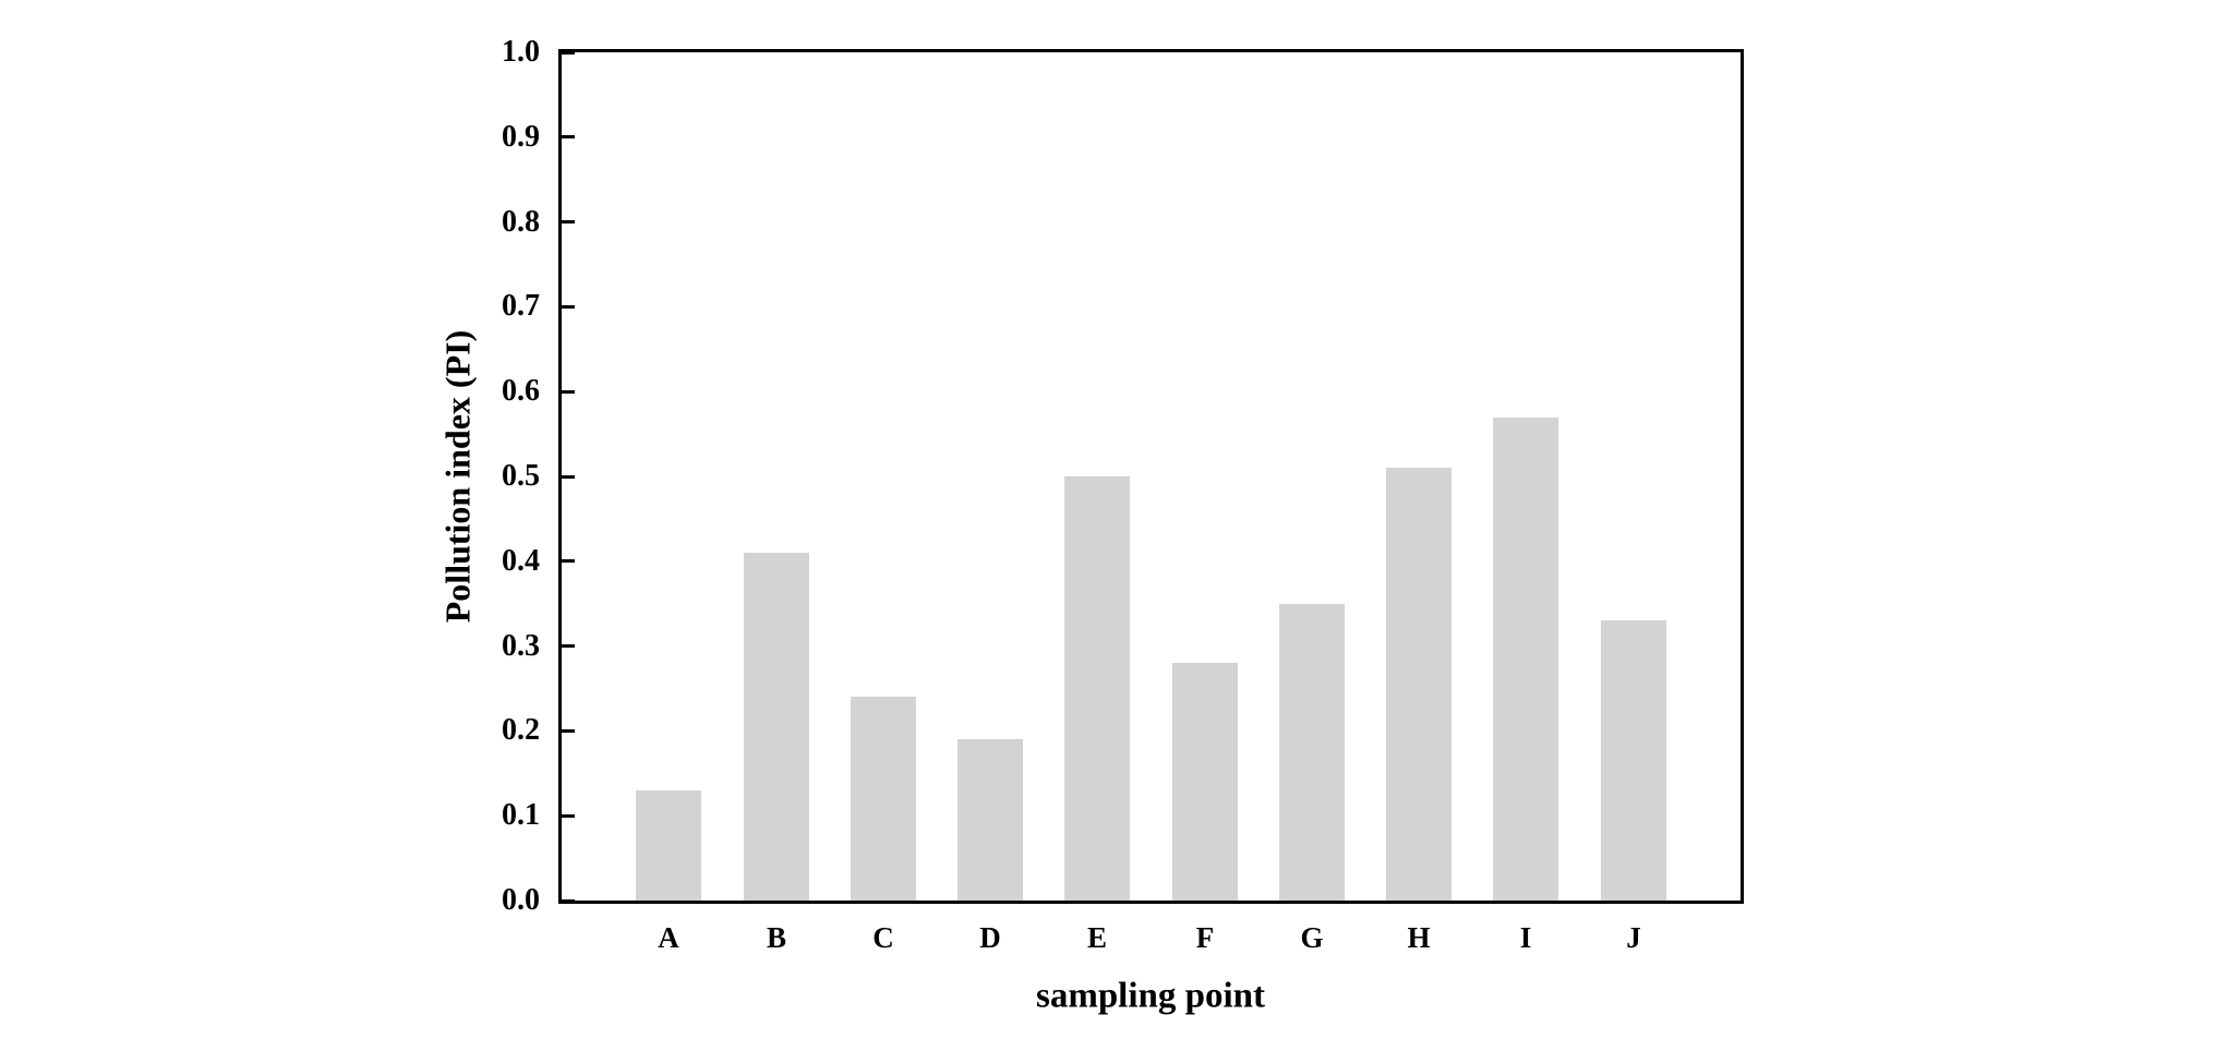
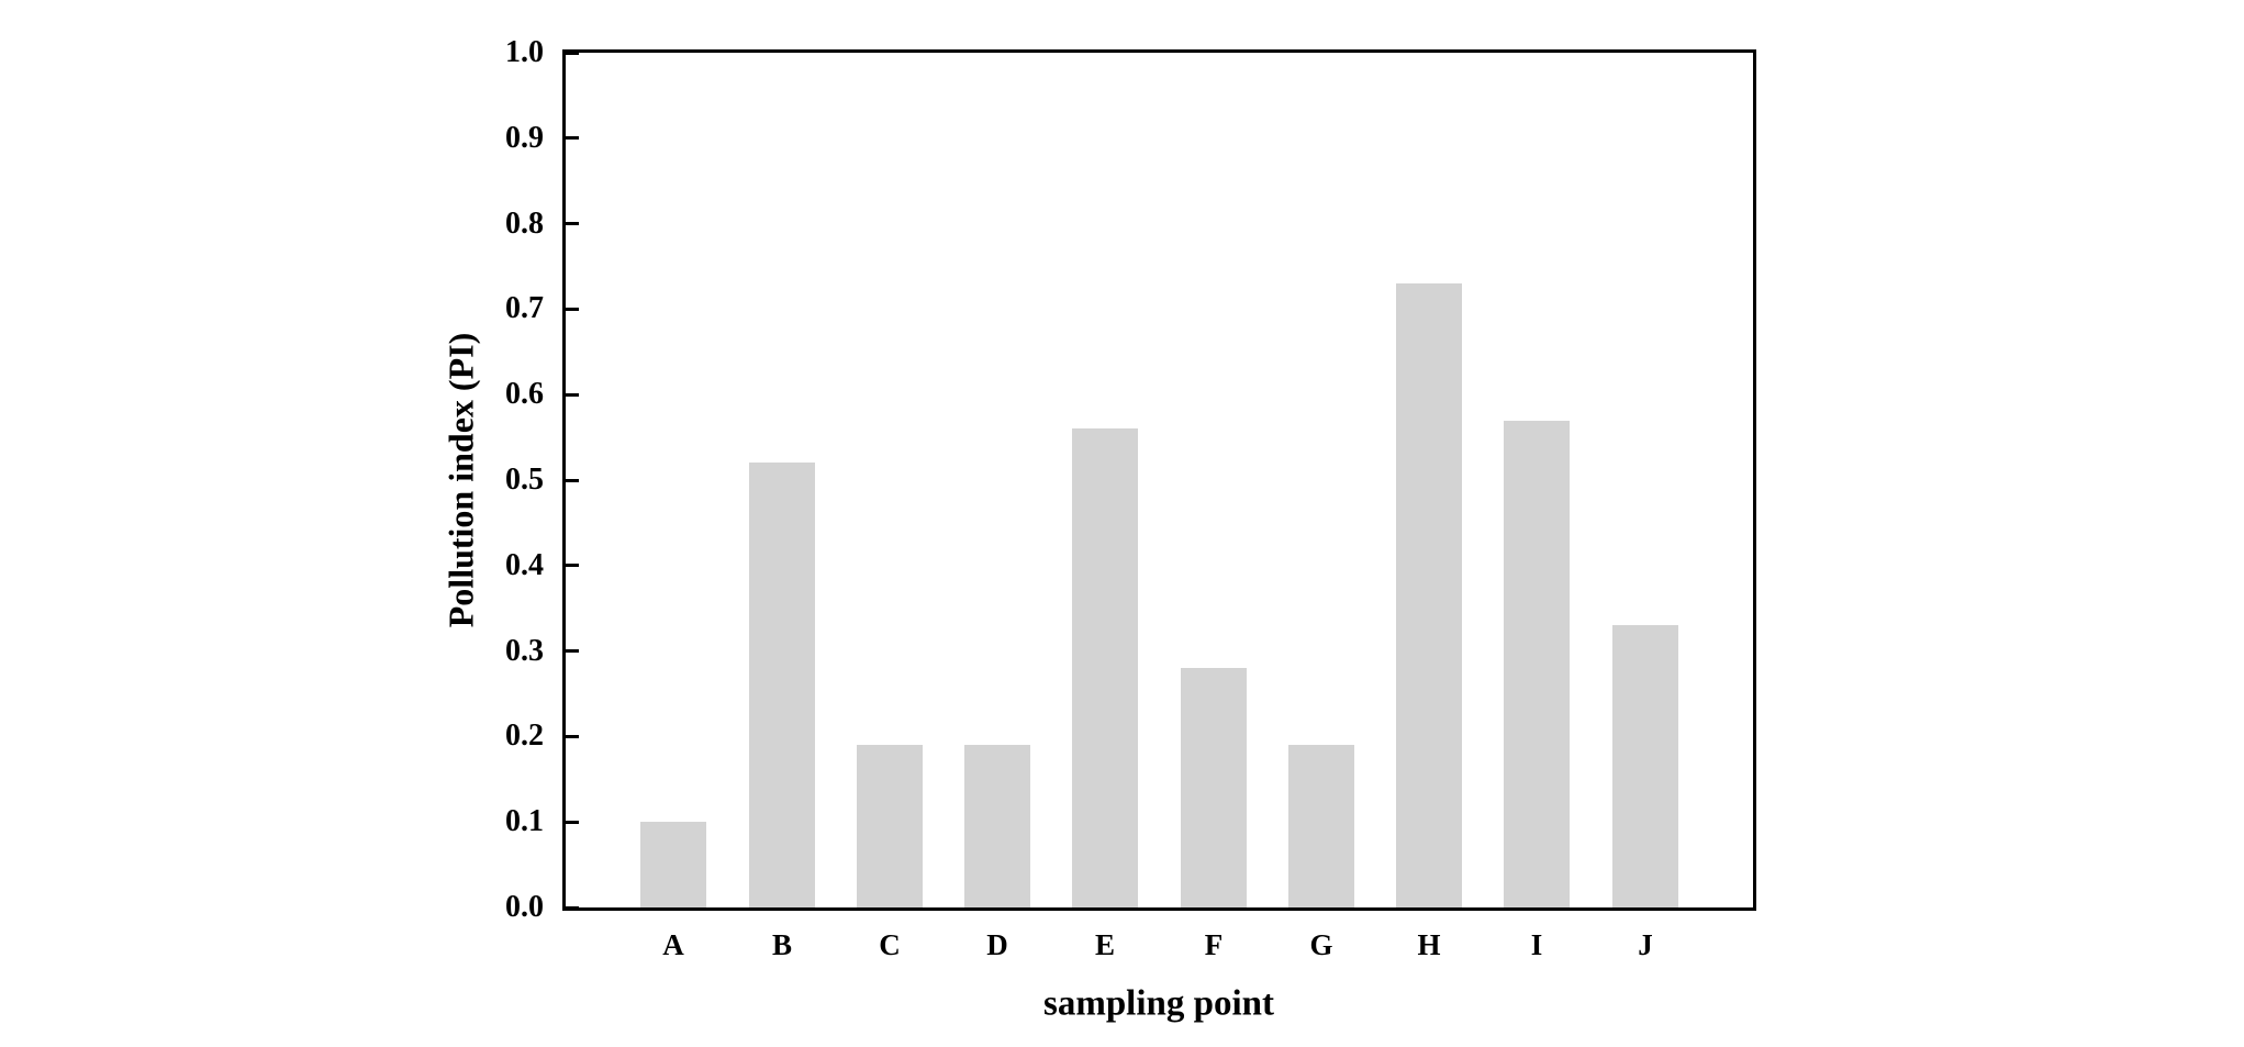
A: 0.13 -> 0.10
B: 0.41 -> 0.52
C: 0.24 -> 0.19
E: 0.50 -> 0.56
G: 0.35 -> 0.19
H: 0.51 -> 0.73
